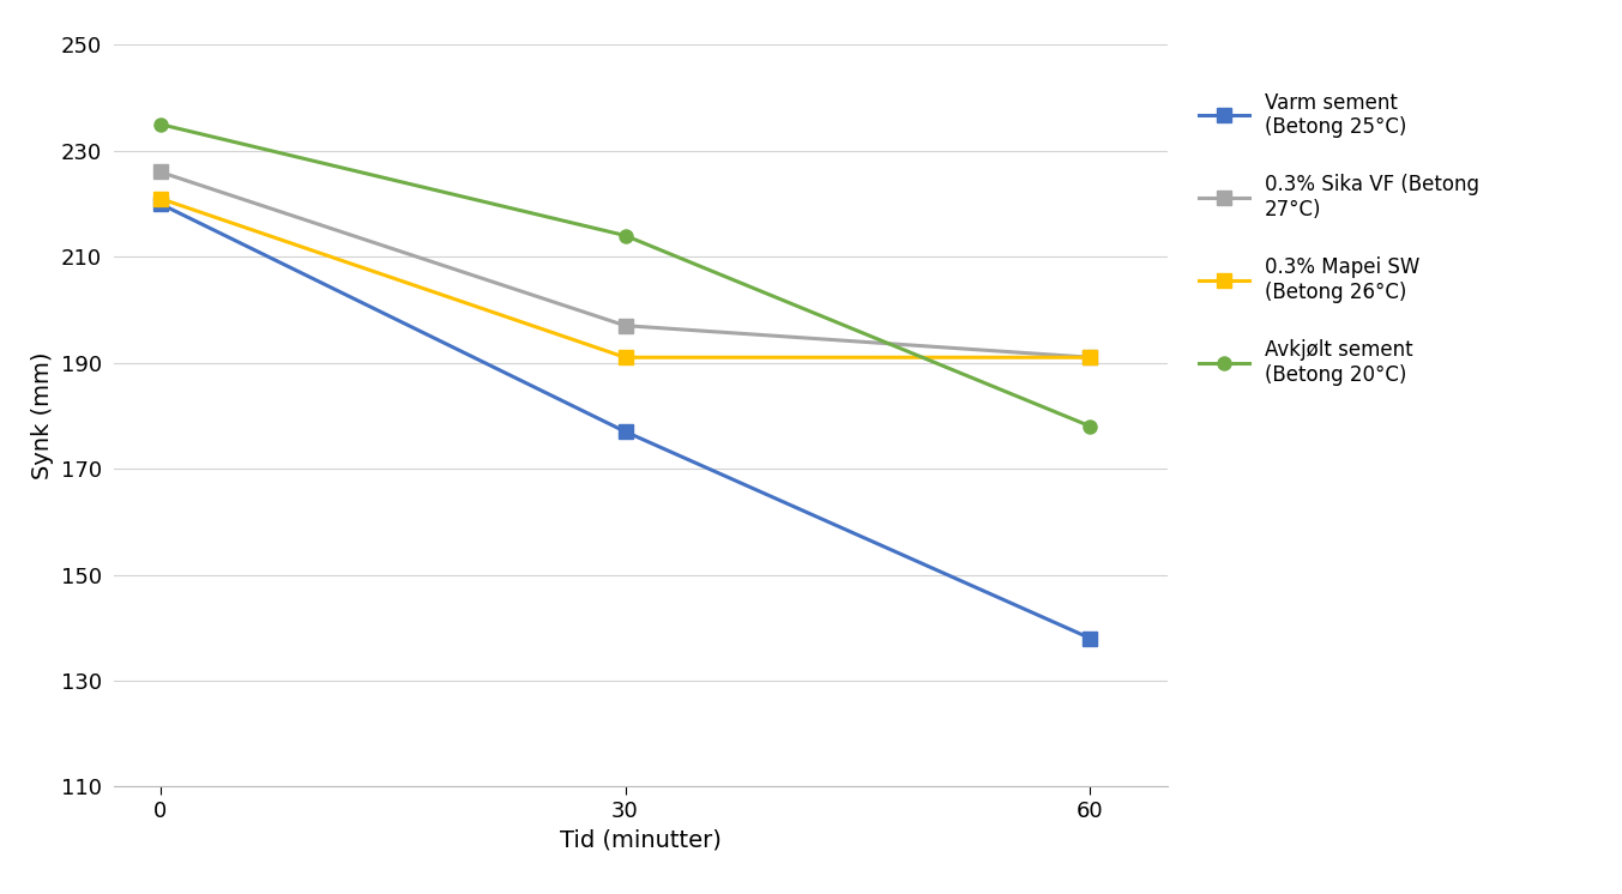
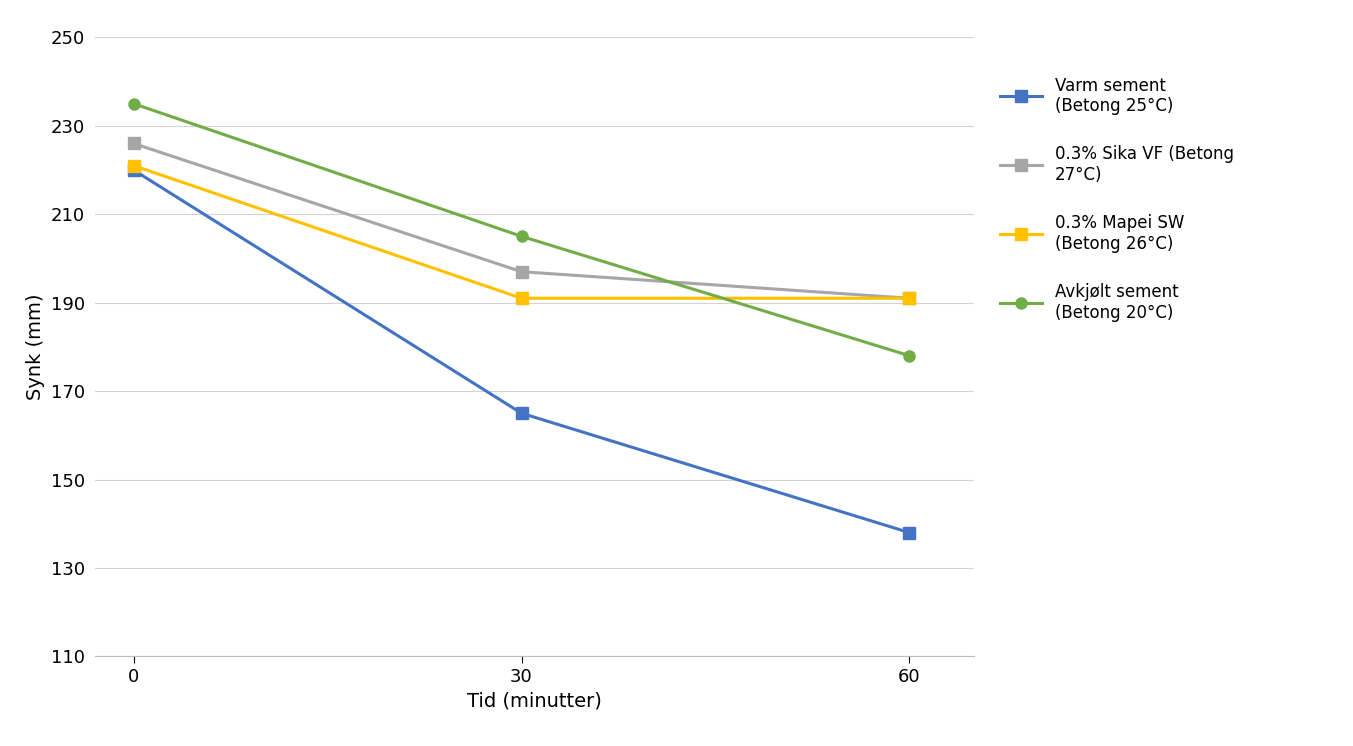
Varm sement (Betong 25°C)/30: 177 -> 165
Avkjølt sement (Betong 20°C)/30: 214 -> 205
